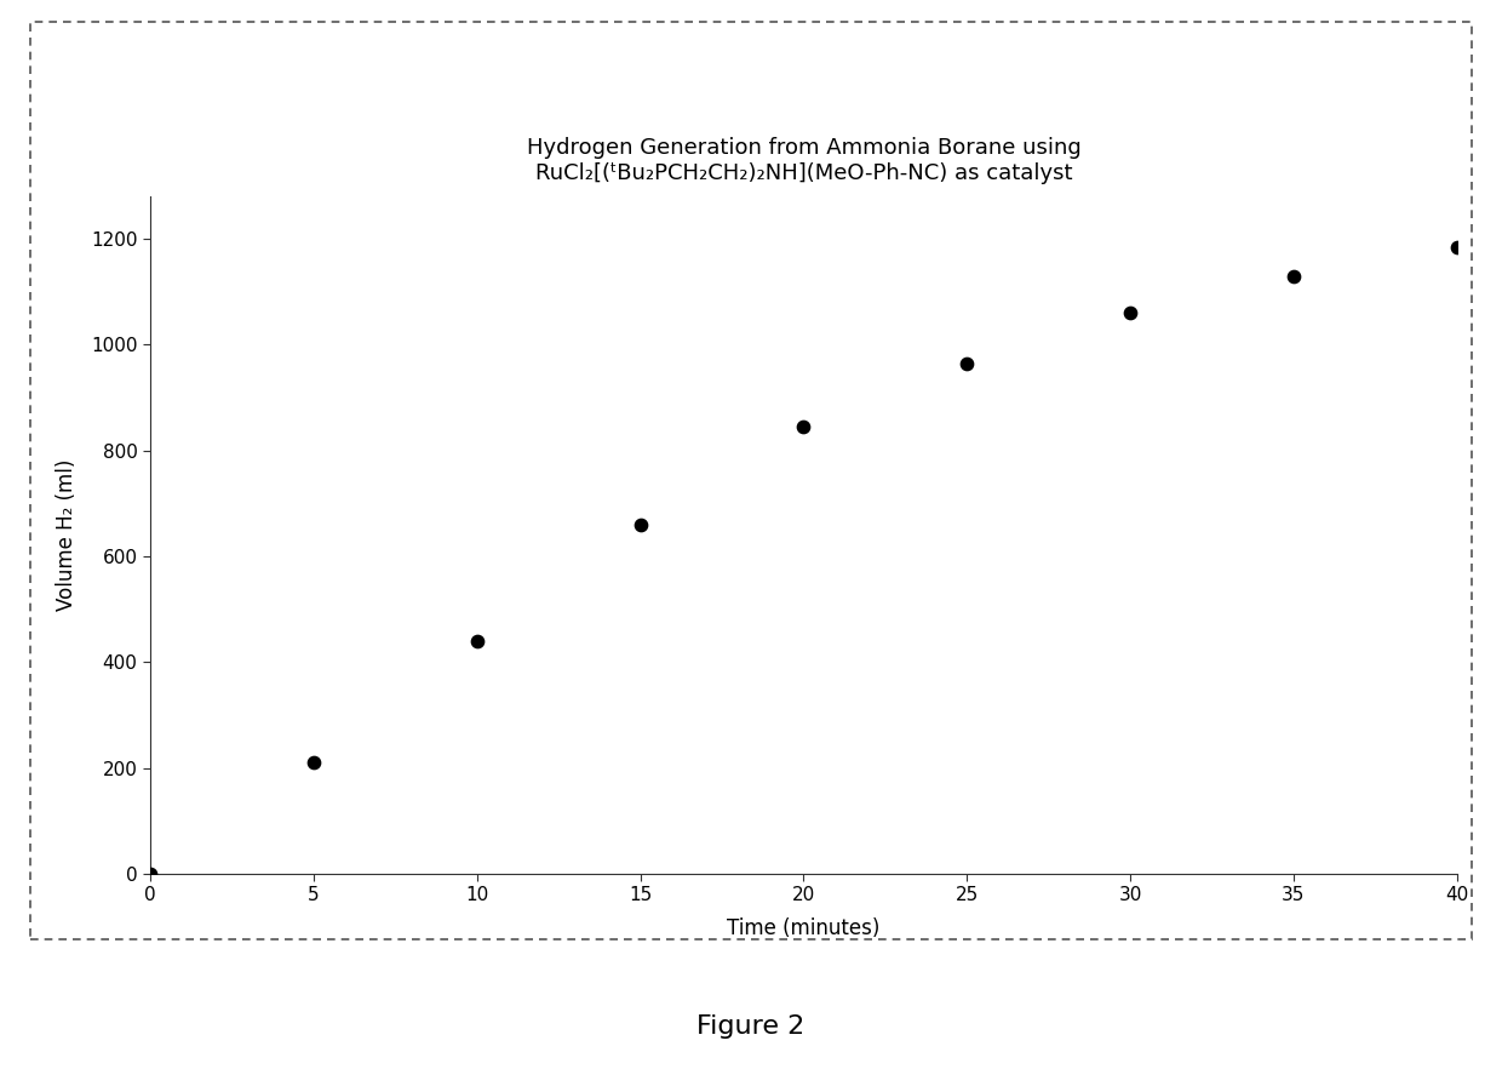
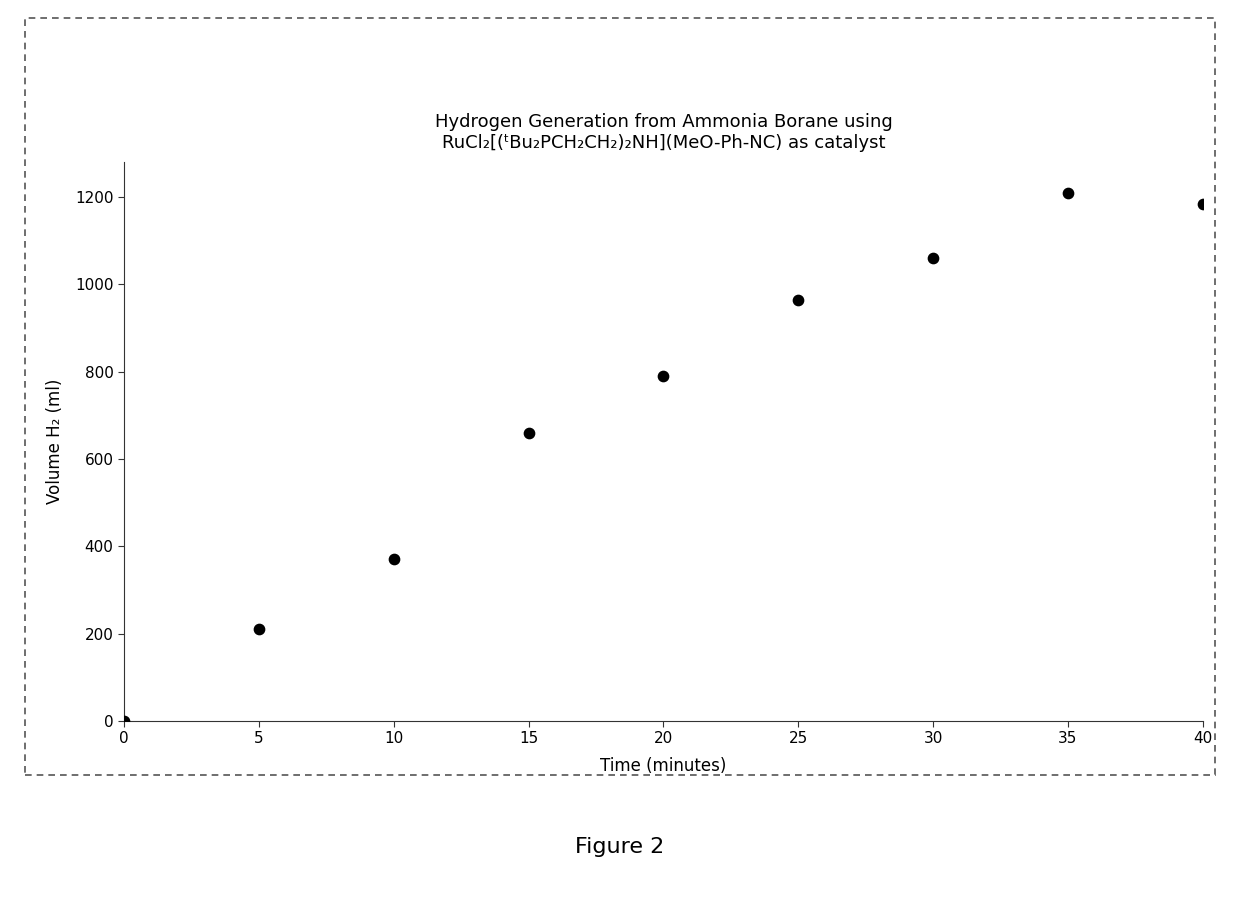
10: 440 -> 370
20: 845 -> 790
35: 1130 -> 1210
